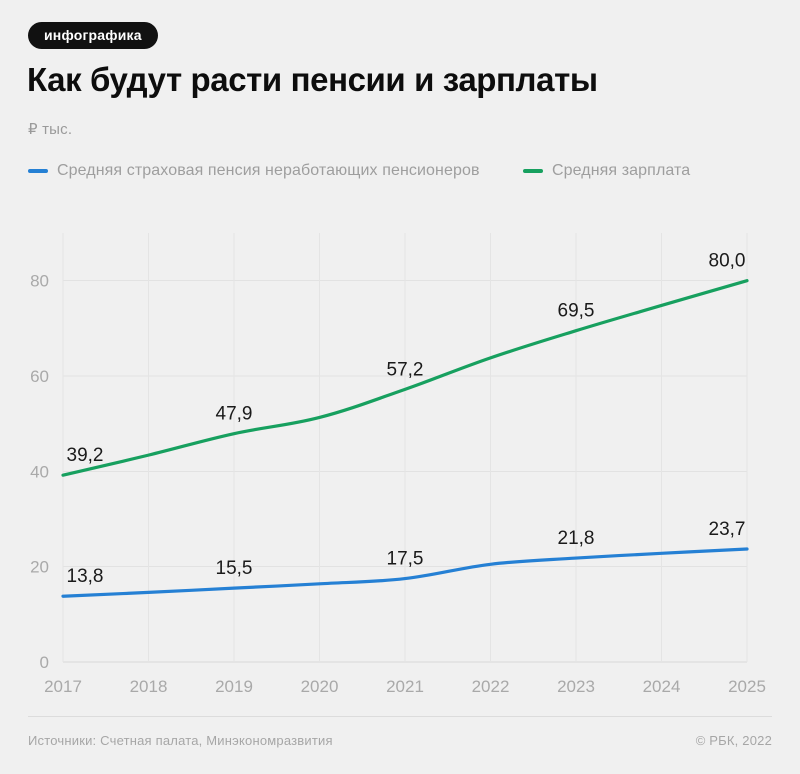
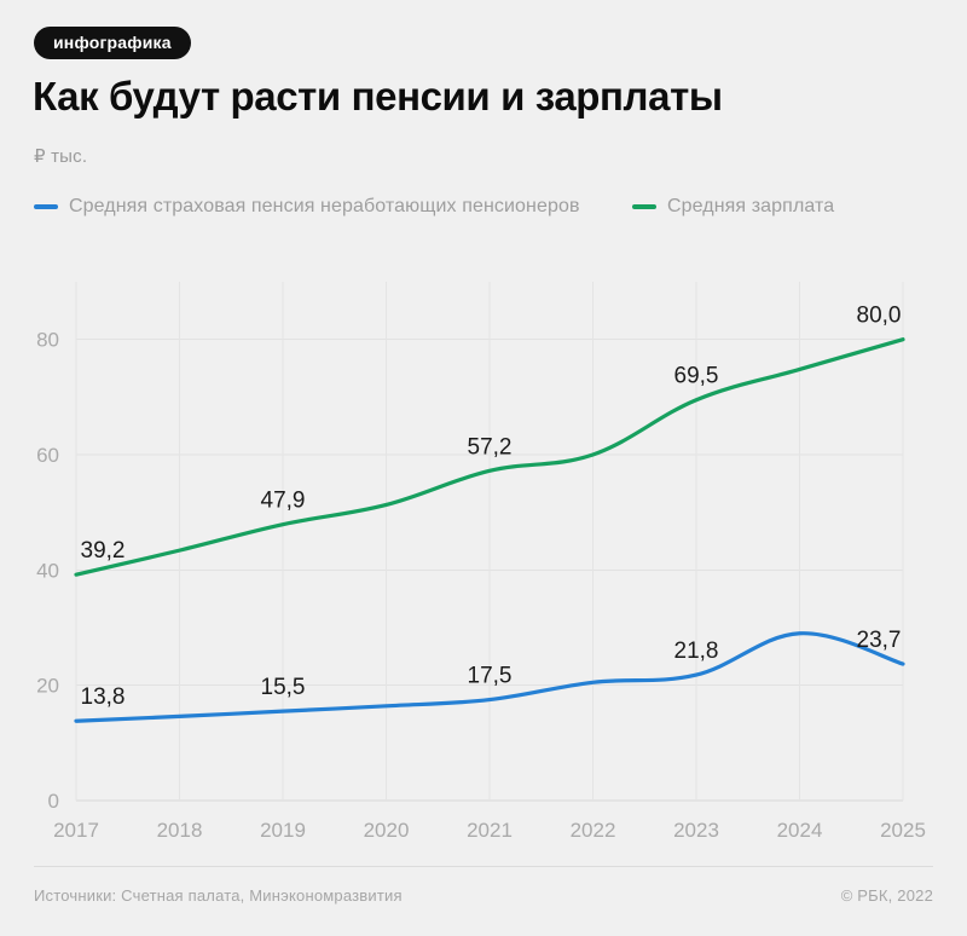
Средняя зарплата/2022: 64 -> 60
Средняя страховая пенсия неработающих пенсионеров/2024: 23 -> 29
